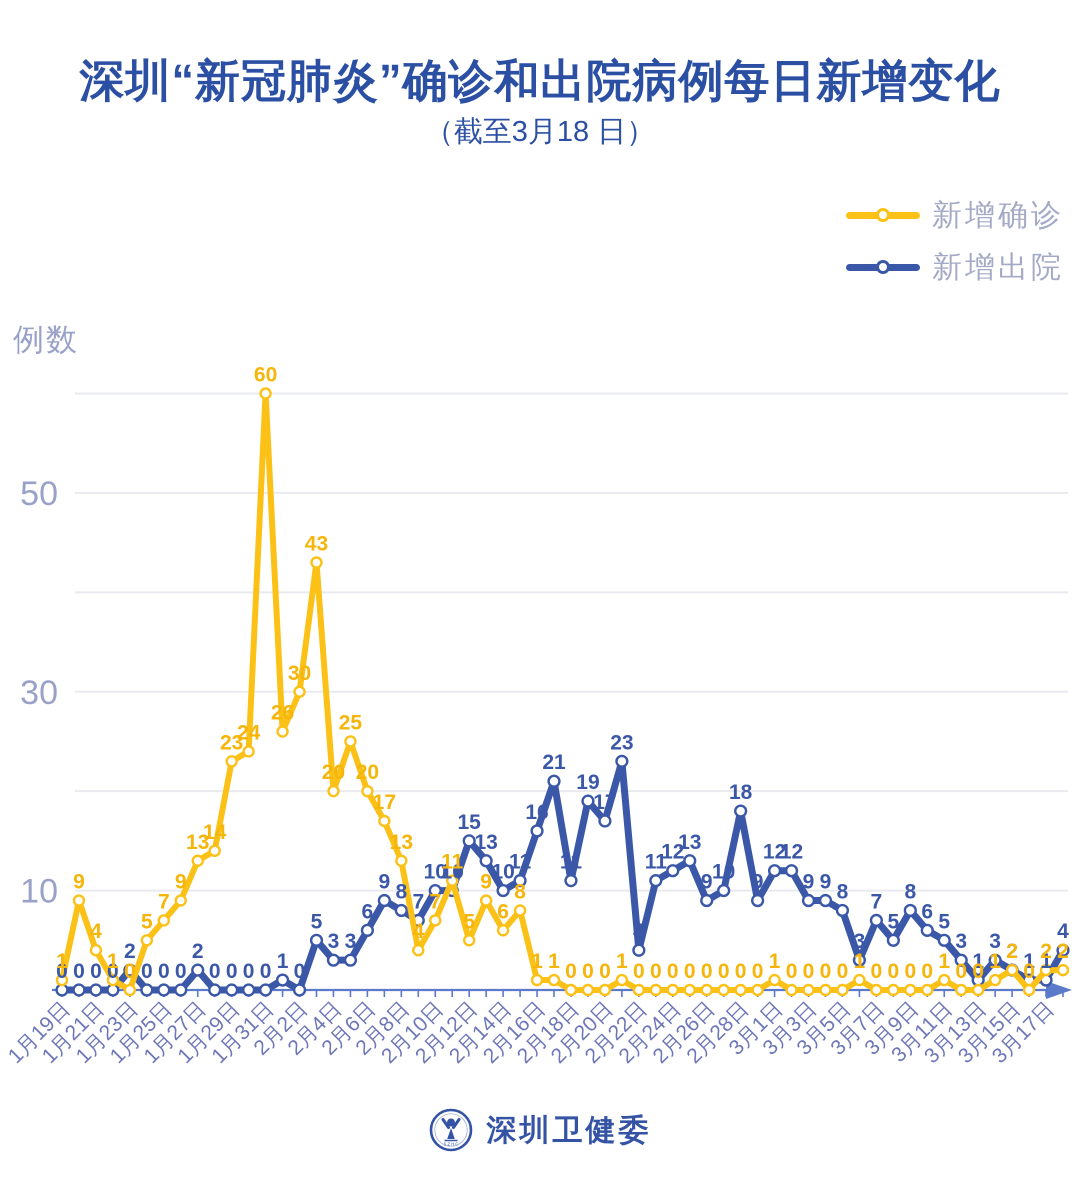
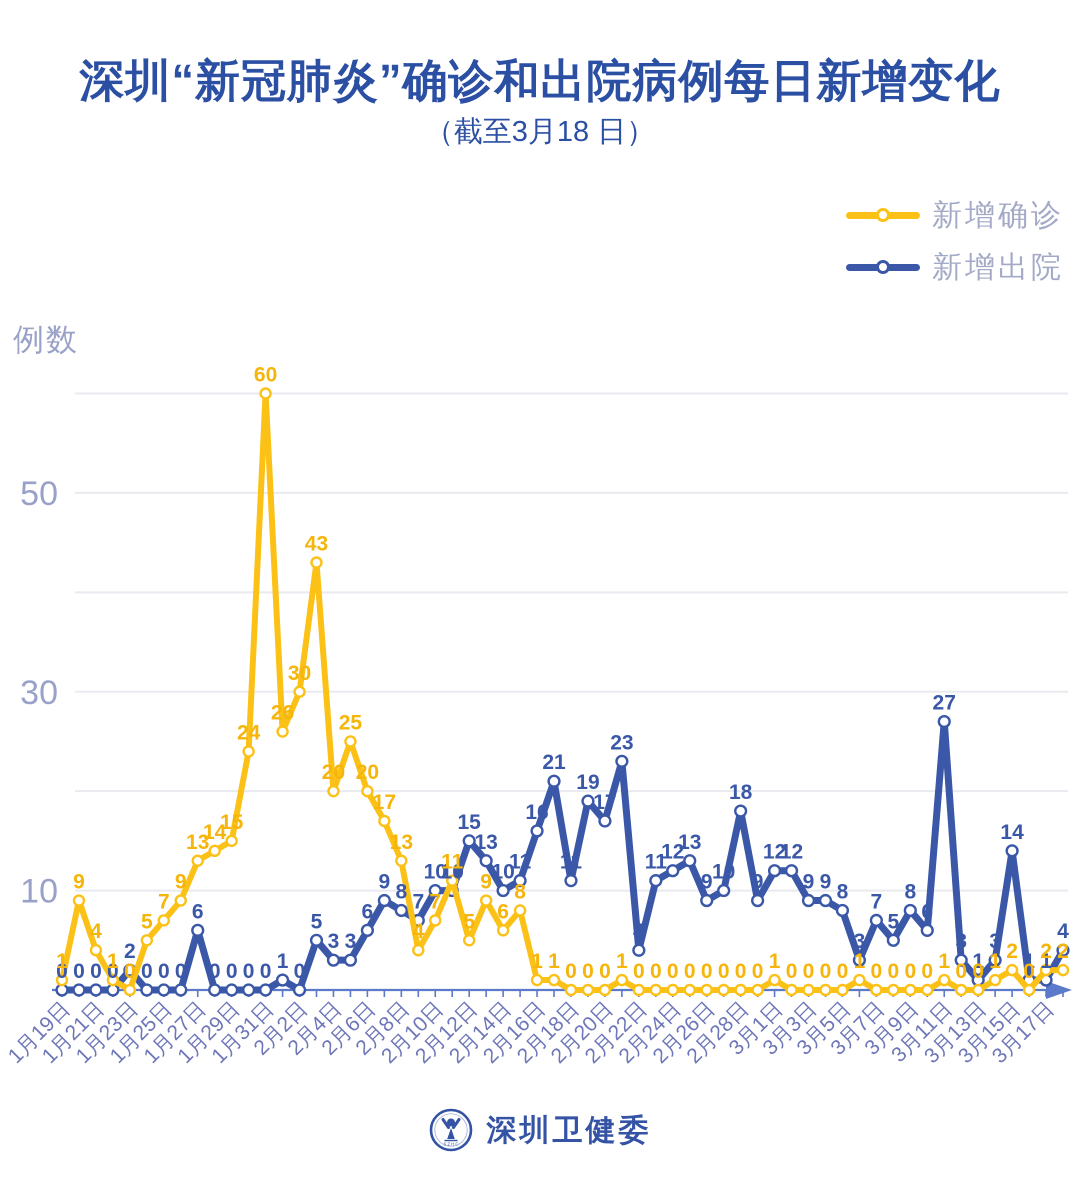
新增出院/1月27日: 2 -> 6
新增确诊/1月29日: 23 -> 15
新增出院/3月11日: 5 -> 27
新增出院/3月15日: 2 -> 14
